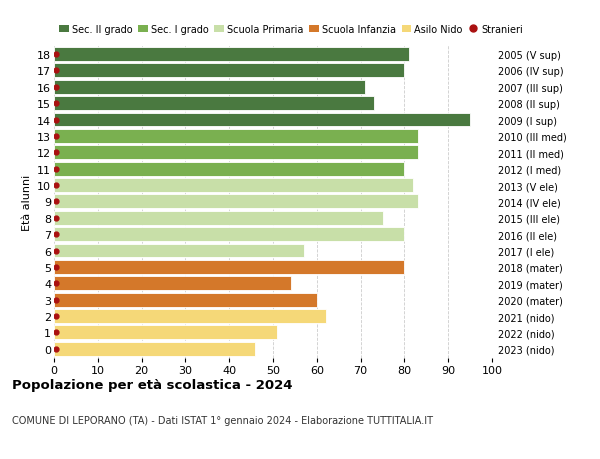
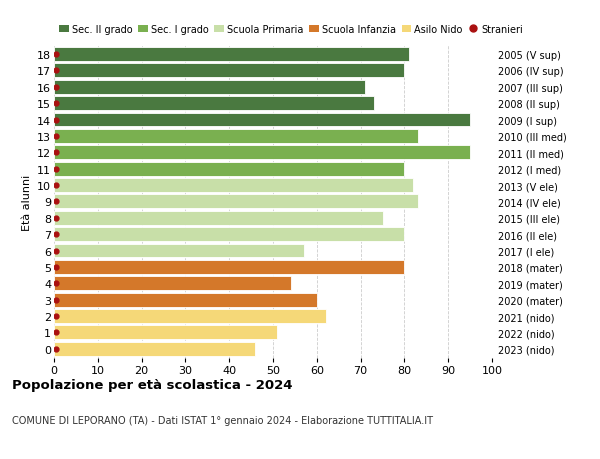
12: 83 -> 95
